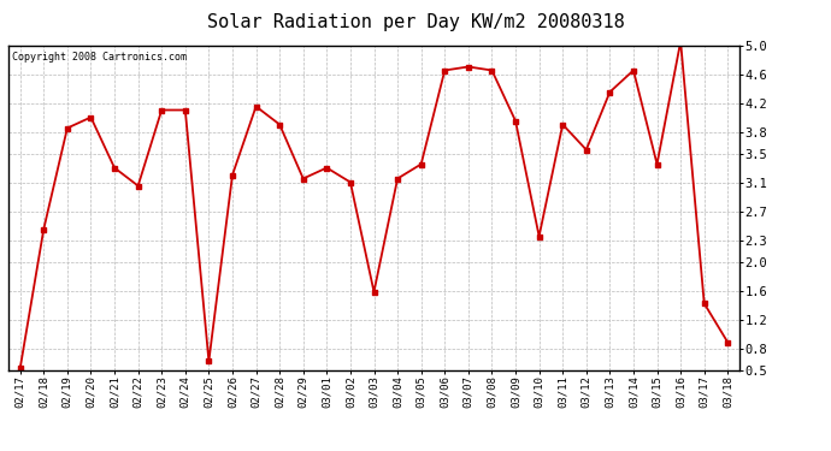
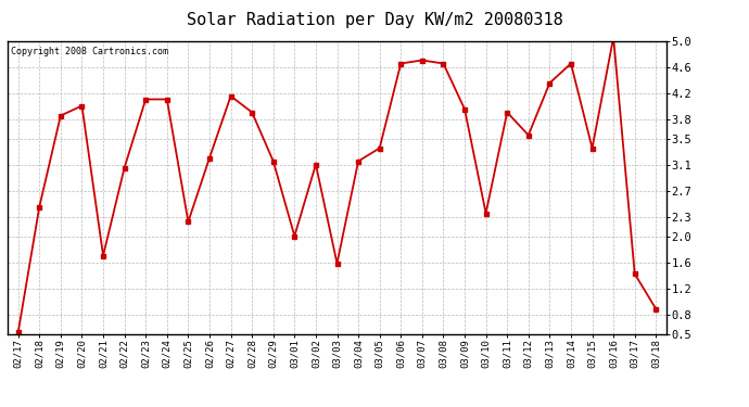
02/21: 3.30 -> 1.70
02/25: 0.62 -> 2.22
03/01: 3.30 -> 2.00
